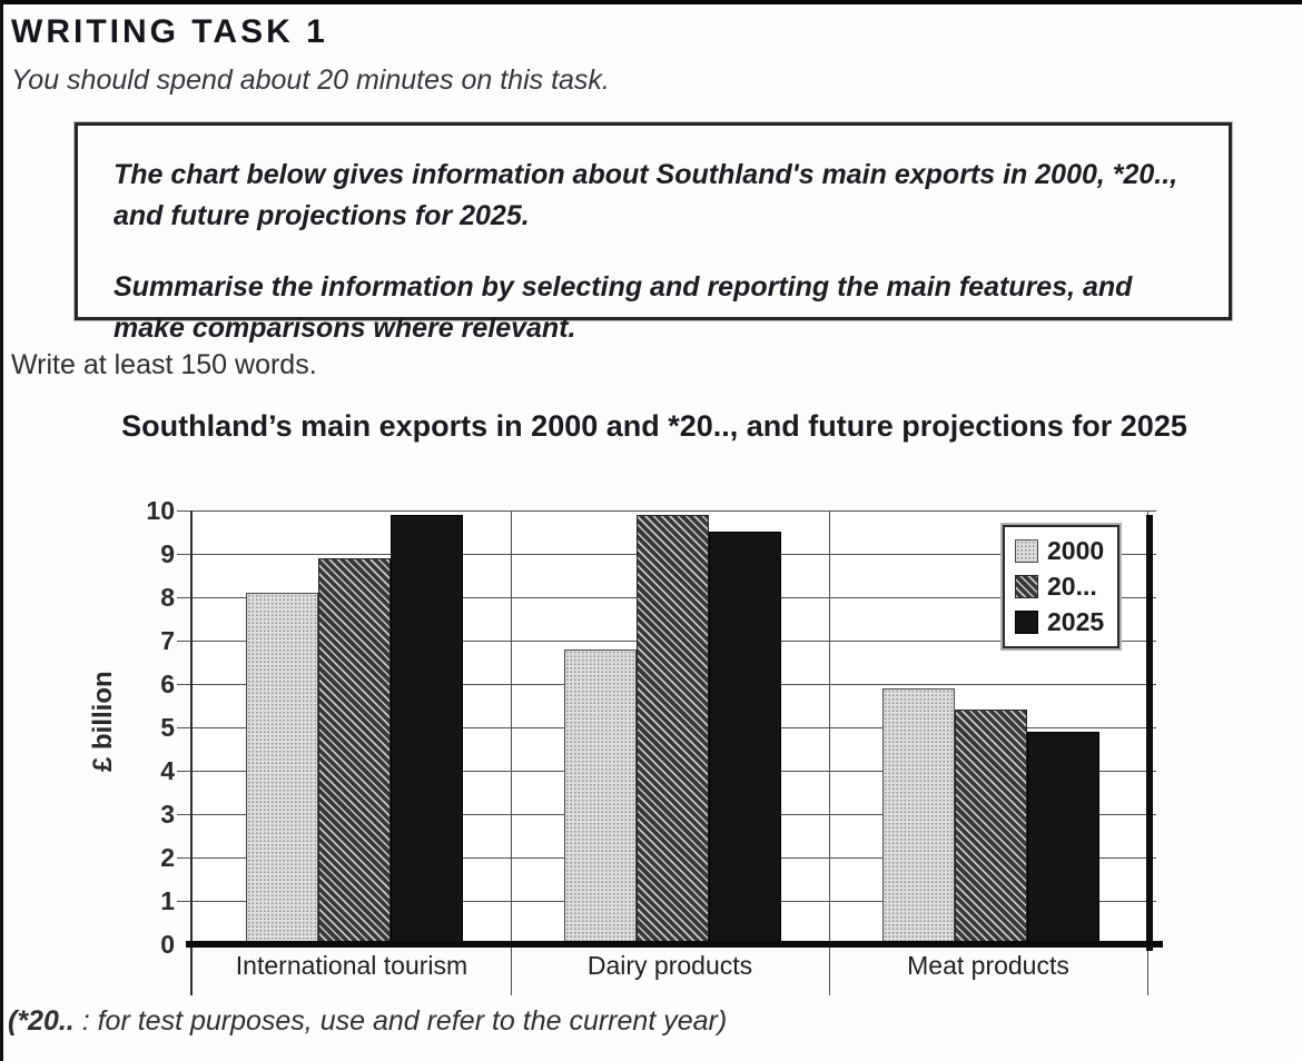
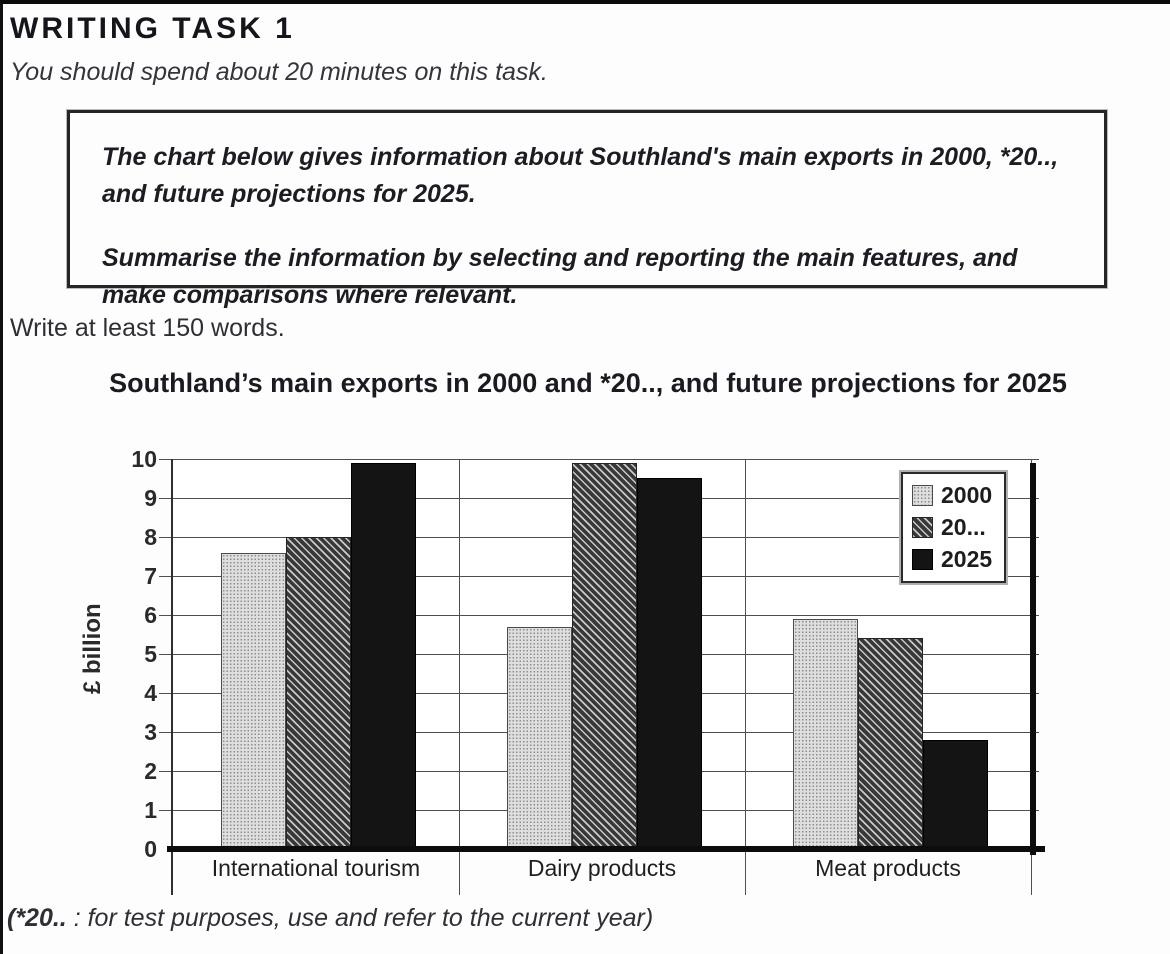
2000/International tourism: 8.1 -> 7.6
20.../International tourism: 8.9 -> 8.0
2000/Dairy products: 6.8 -> 5.7
2025/Meat products: 4.9 -> 2.8
